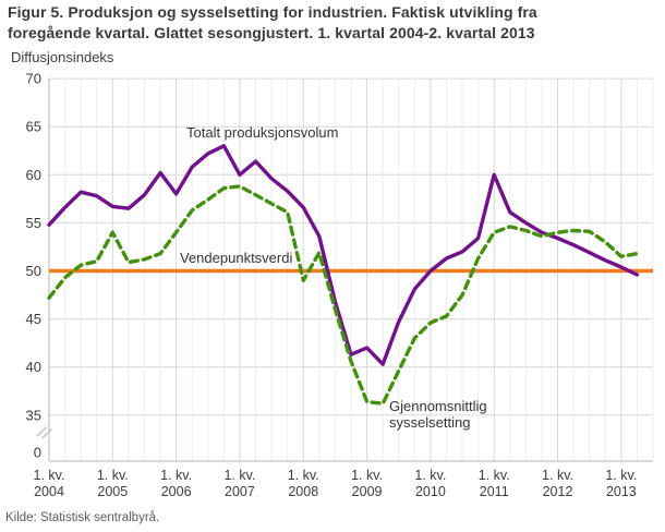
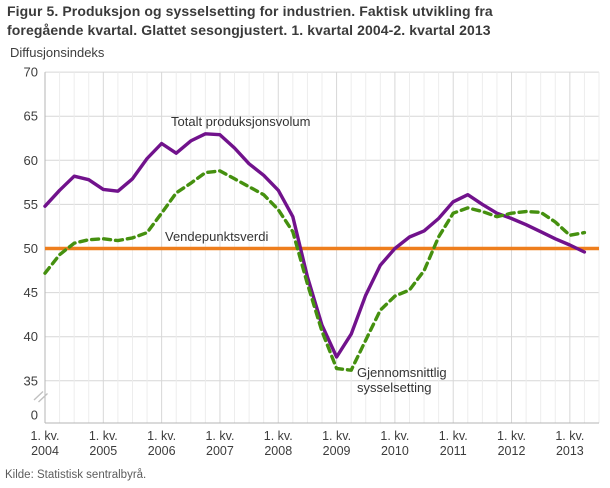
Gjennomsnittlig sysselsetting/1. kv. 2005: 54 -> 51
Totalt produksjonsvolum/1. kv. 2006: 58 -> 62
Totalt produksjonsvolum/1. kv. 2007: 60 -> 63
Gjennomsnittlig sysselsetting/1. kv. 2008: 49 -> 54
Totalt produksjonsvolum/1. kv. 2009: 42 -> 38
Totalt produksjonsvolum/1. kv. 2011: 60 -> 55
